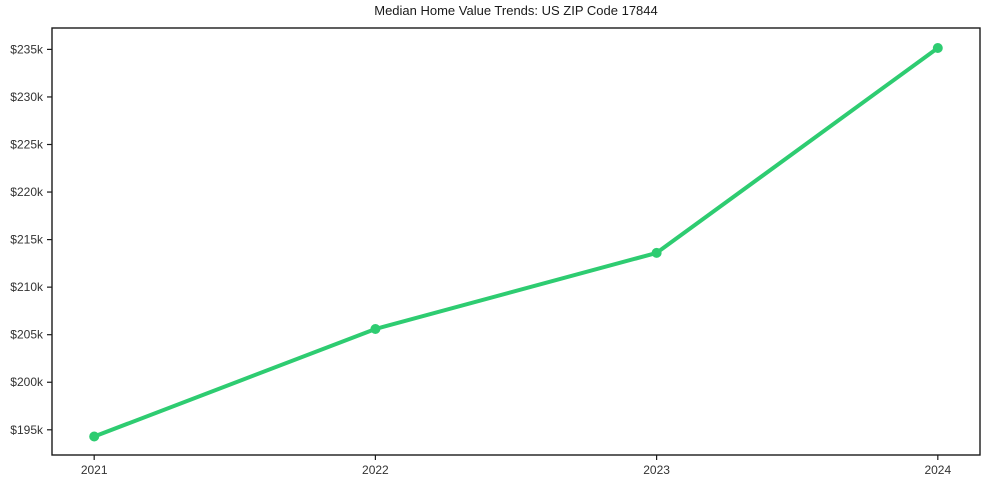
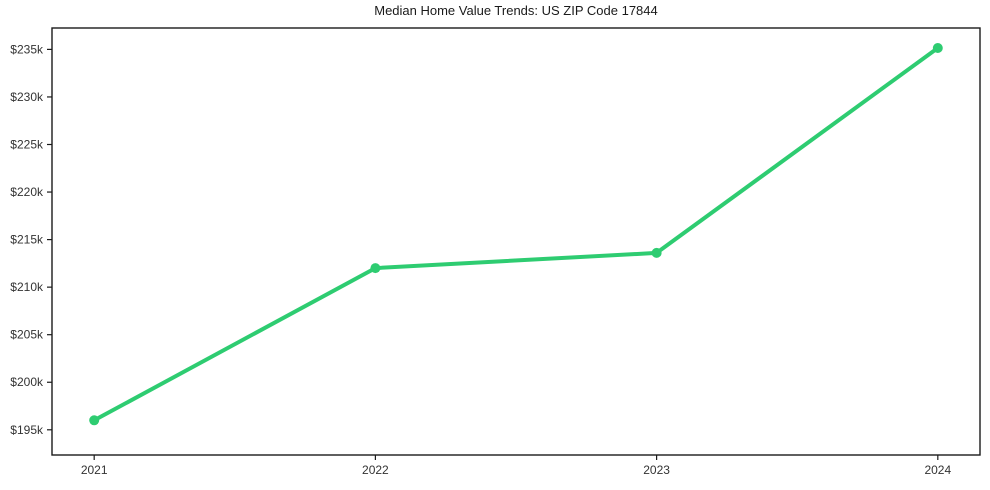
2021: $194k -> $196k
2022: $206k -> $212k
